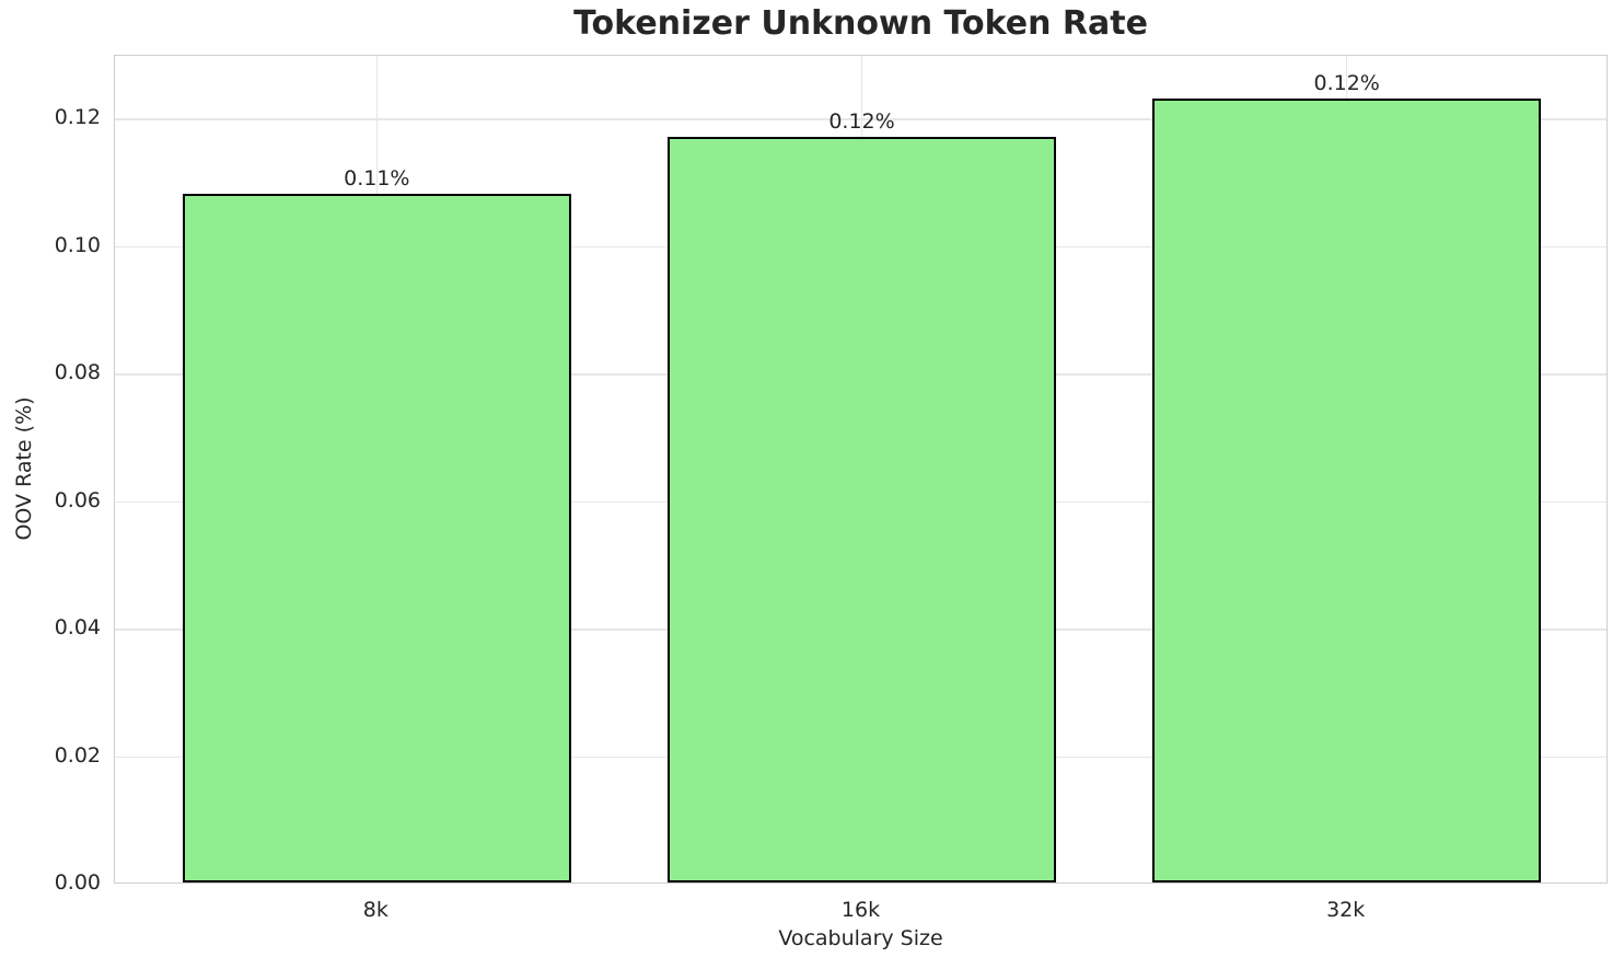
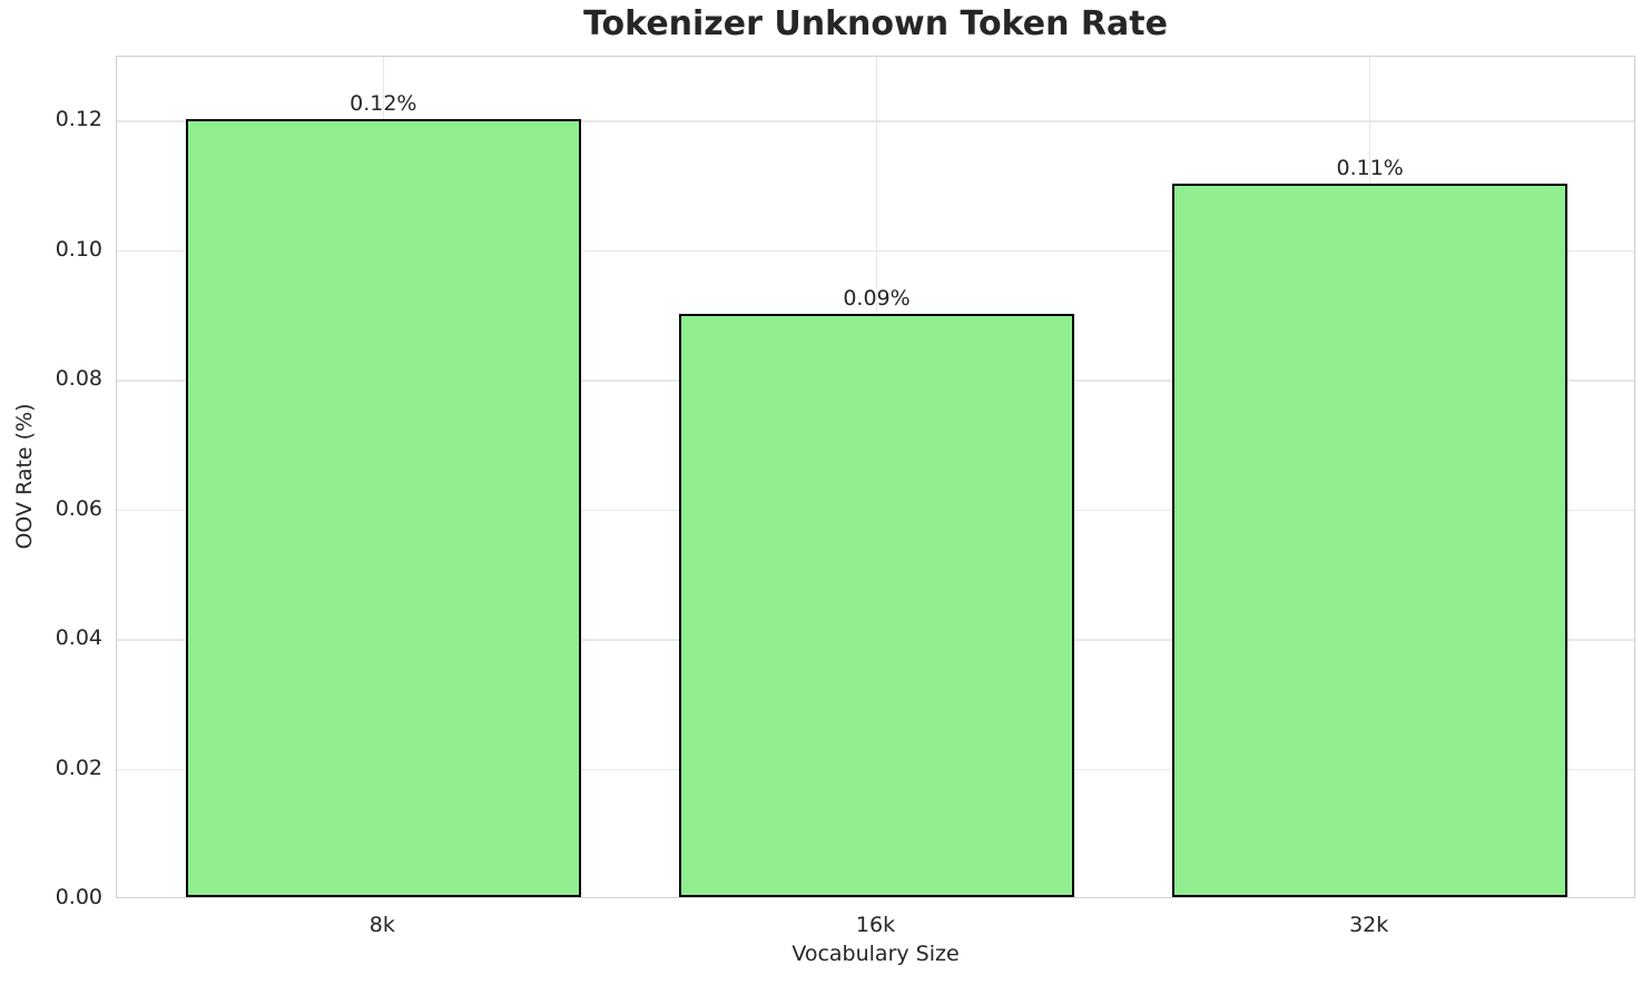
8k: 0.11% -> 0.12%
16k: 0.12% -> 0.09%
32k: 0.12% -> 0.11%
